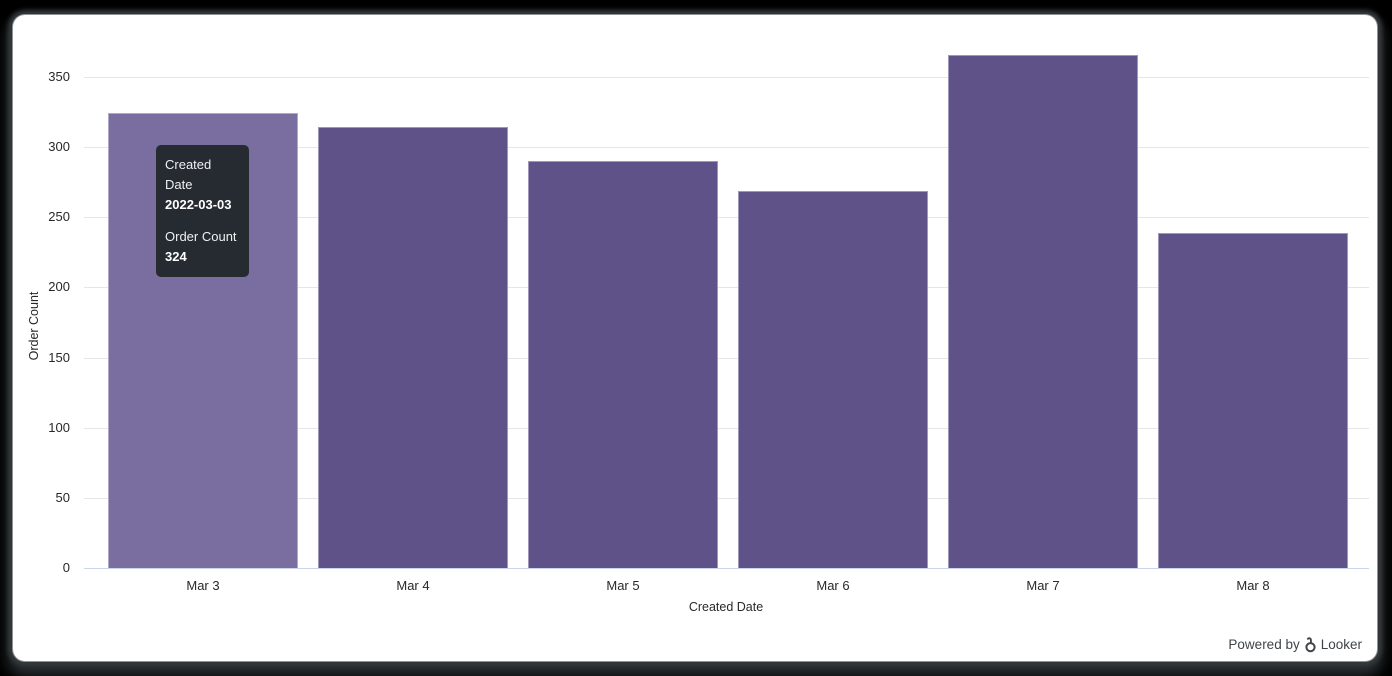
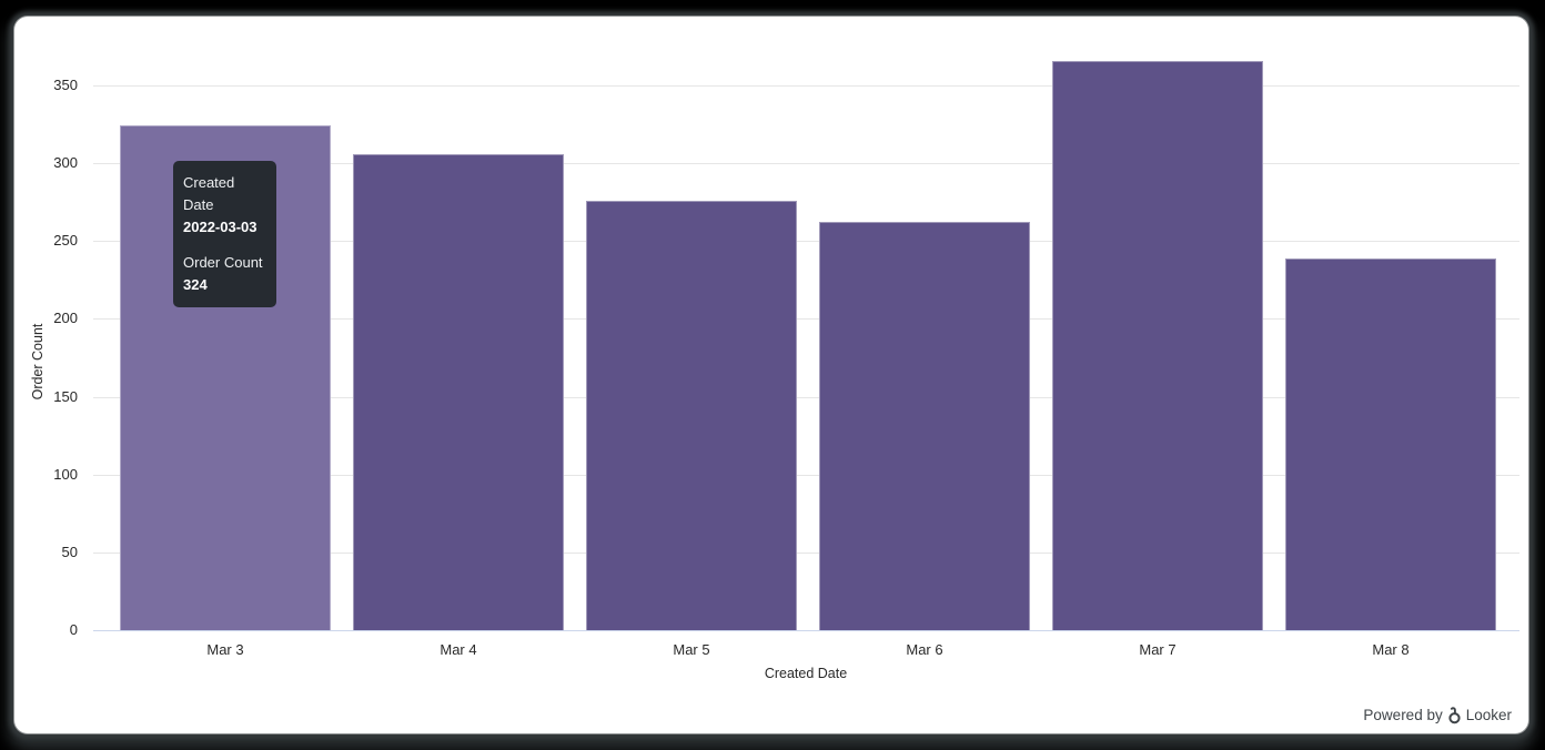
Mar 4: 314 -> 306
Mar 5: 290 -> 276
Mar 6: 269 -> 262
